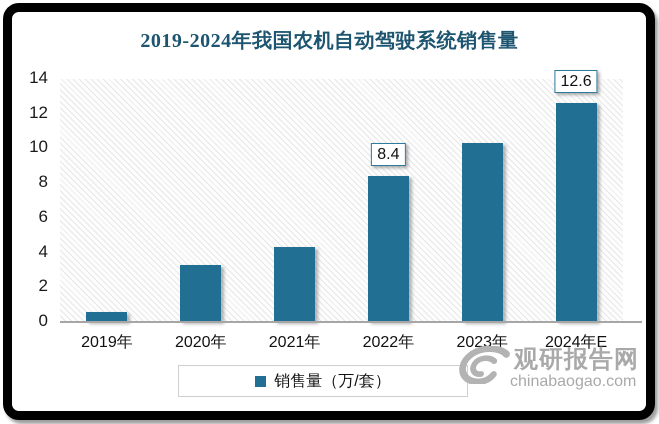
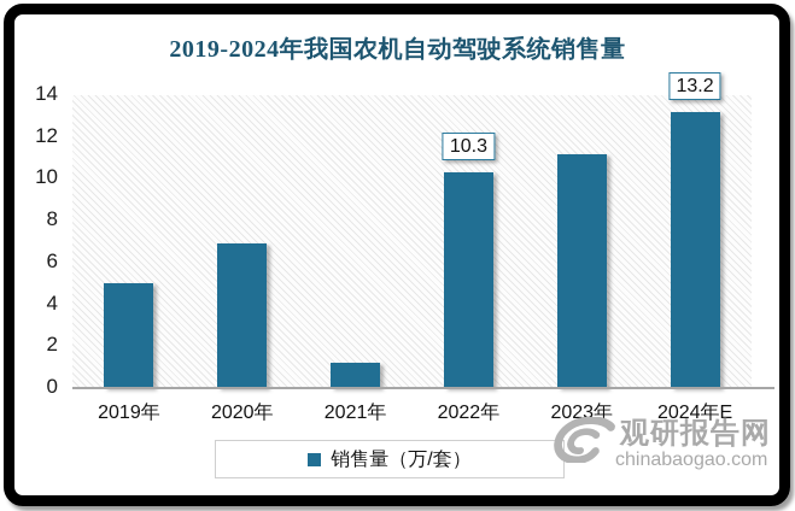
2019年: 0.6 -> 5.0
2020年: 3.3 -> 6.9
2021年: 4.3 -> 1.2
2022年: 8.4 -> 10.3
2023年: 10.3 -> 11.2
2024年E: 12.6 -> 13.2
